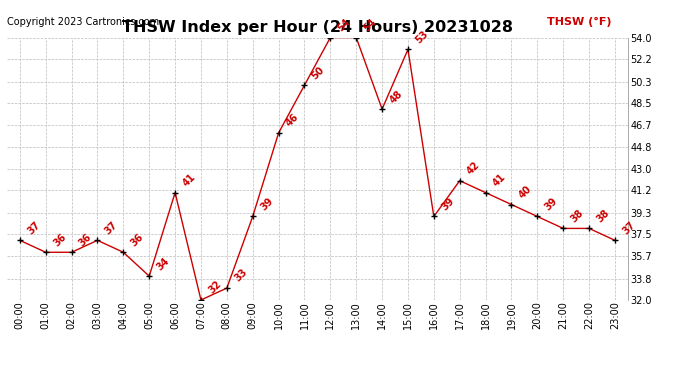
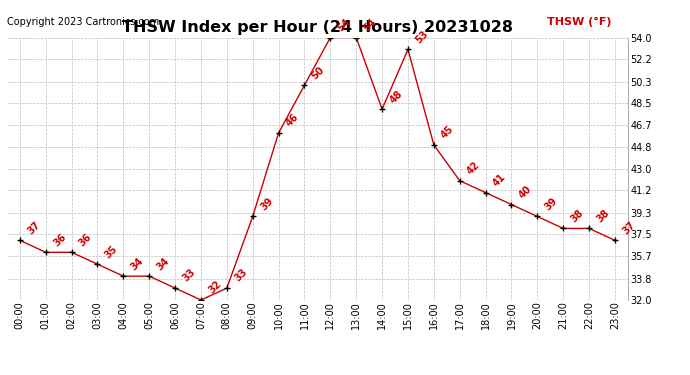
03:00: 37 -> 35
04:00: 36 -> 34
06:00: 41 -> 33
16:00: 39 -> 45
